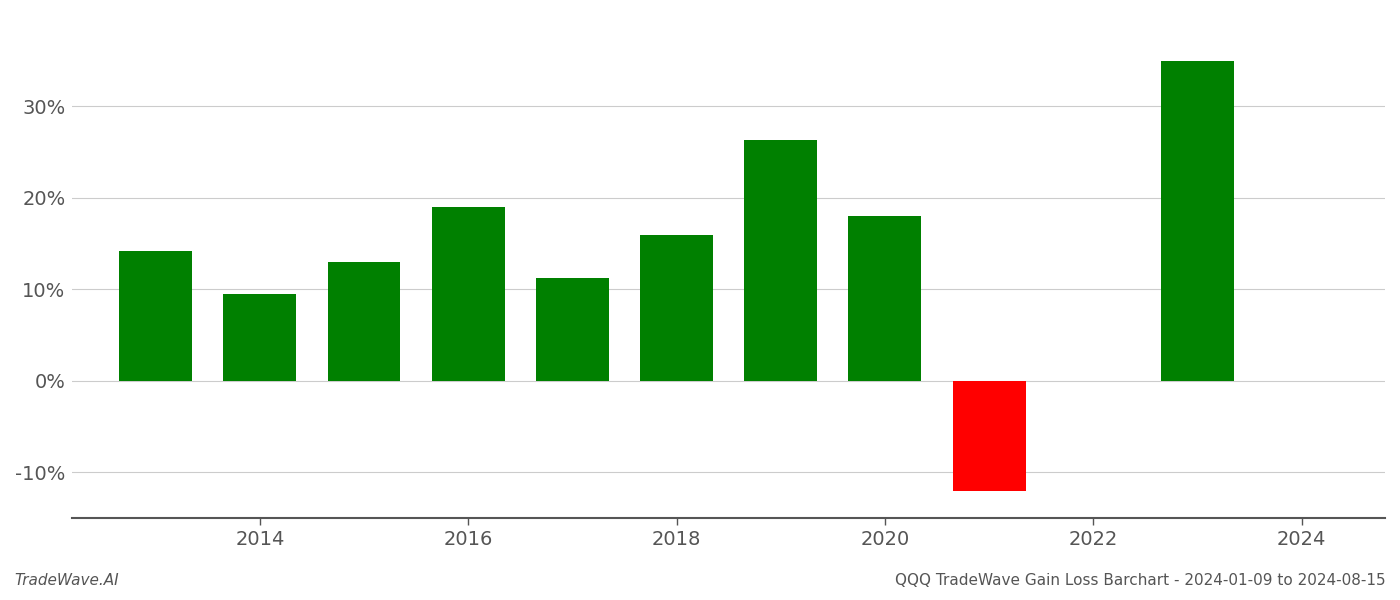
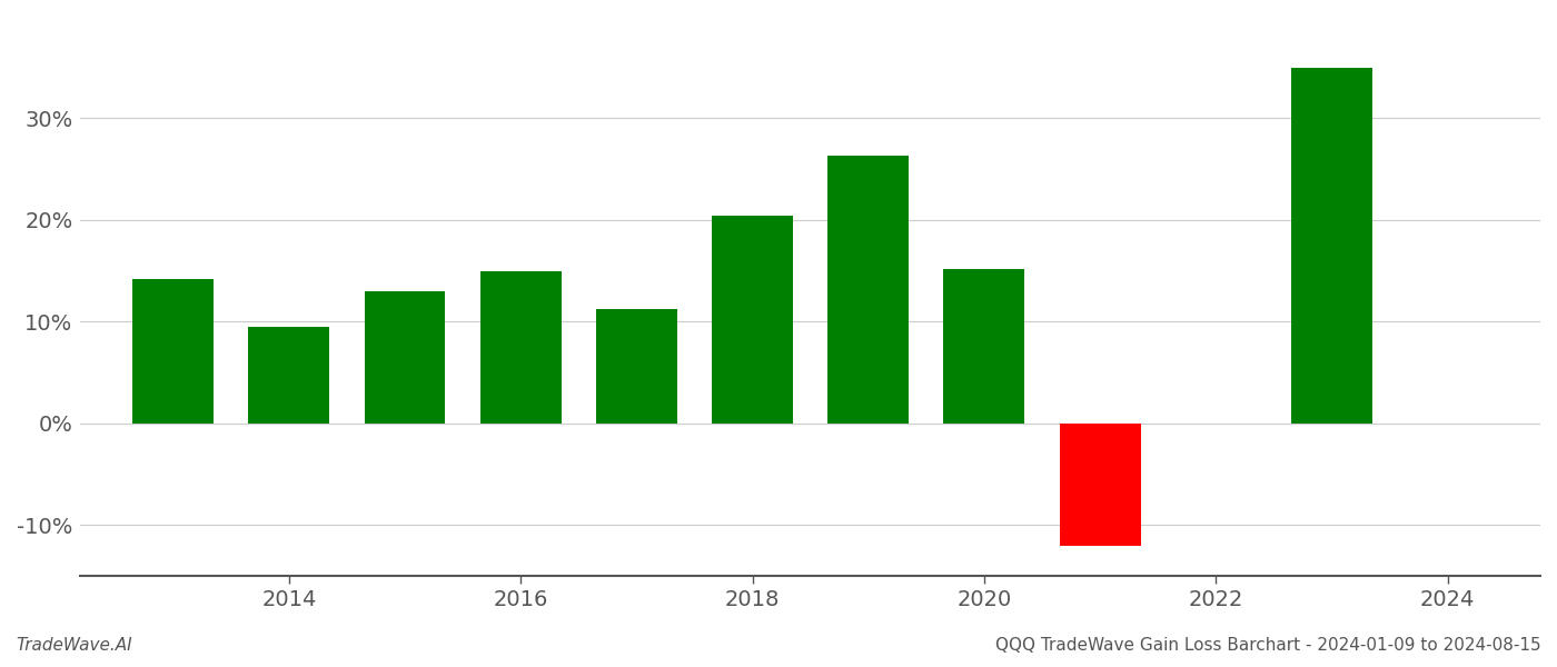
2016: 19.0% -> 15.0%
2018: 16.0% -> 20.4%
2020: 18.0% -> 15.2%
